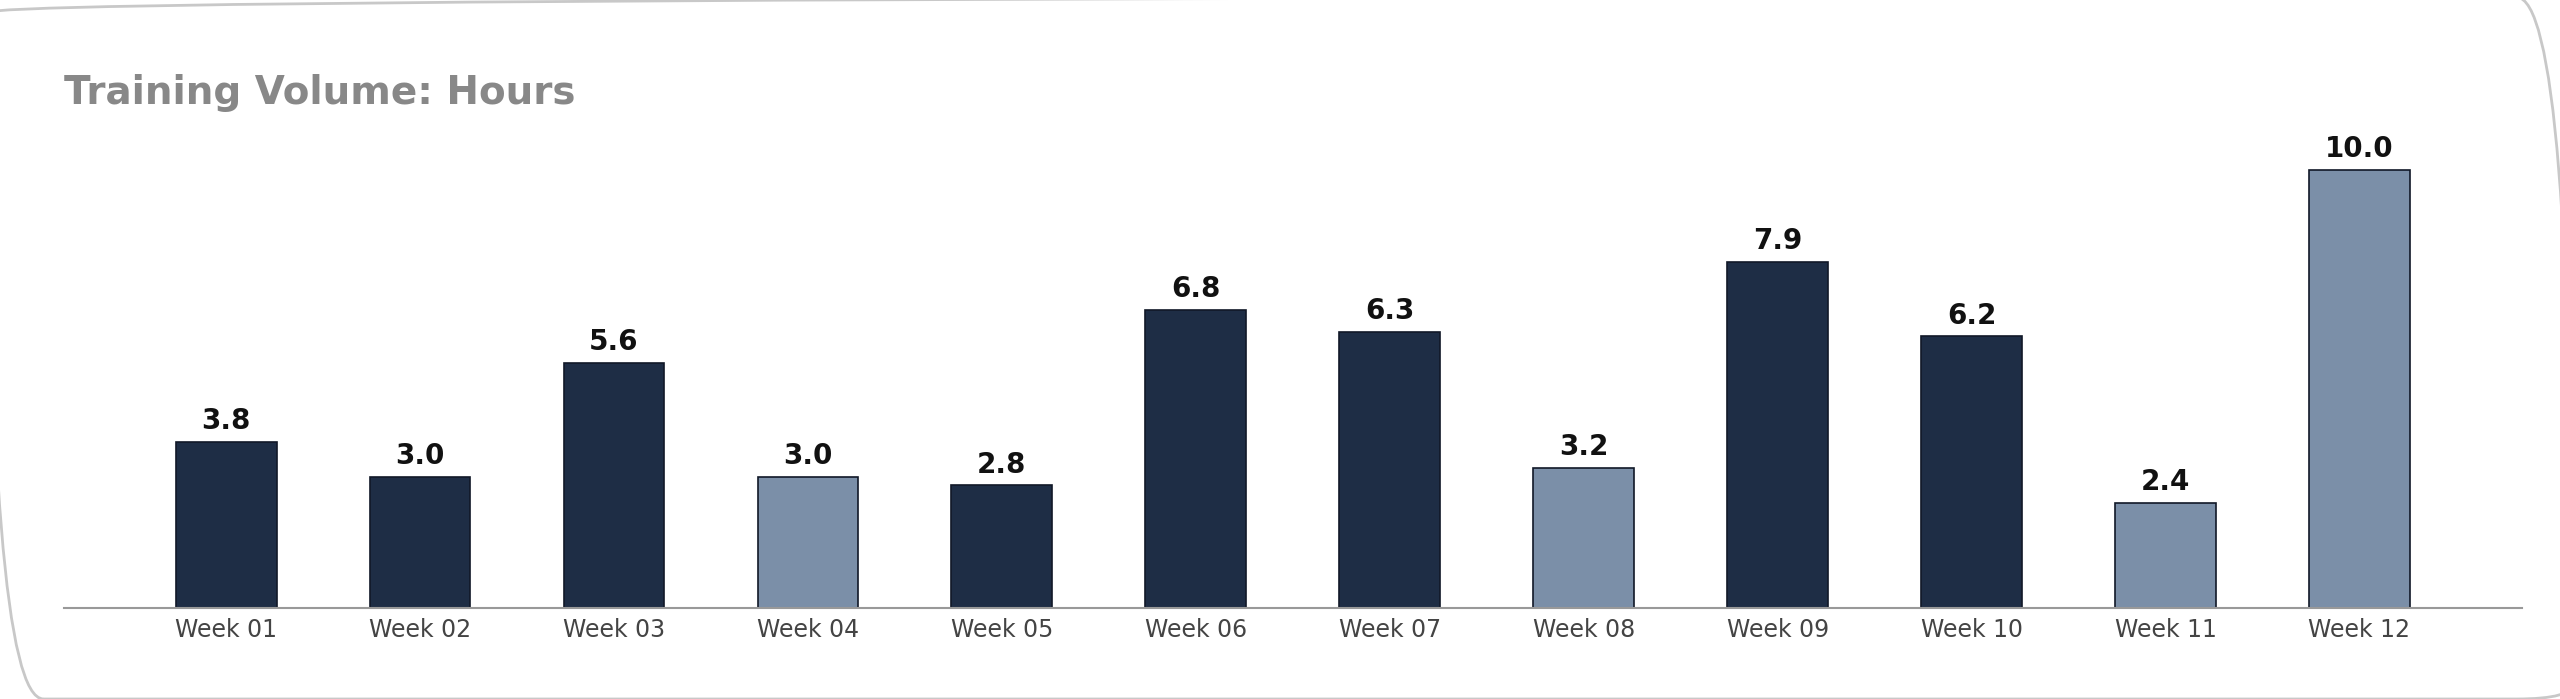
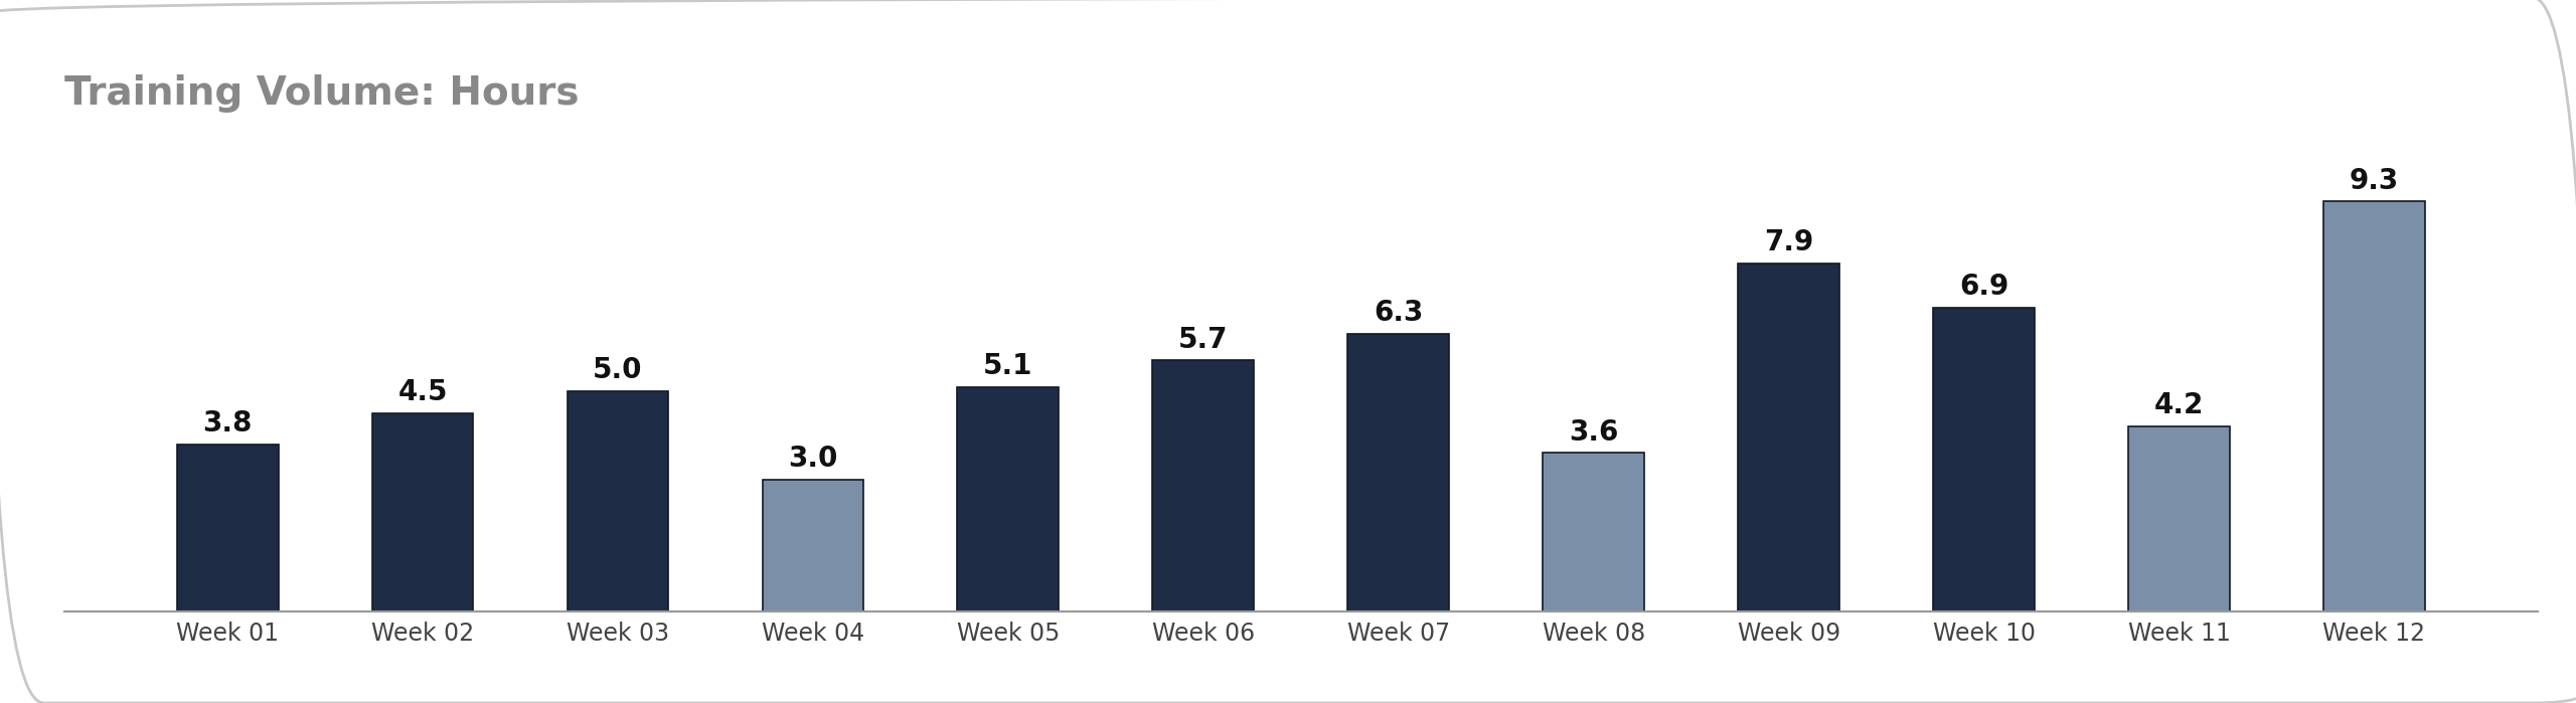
Week 02: 3.0 -> 4.5
Week 03: 5.6 -> 5.0
Week 05: 2.8 -> 5.1
Week 06: 6.8 -> 5.7
Week 08: 3.2 -> 3.6
Week 10: 6.2 -> 6.9
Week 11: 2.4 -> 4.2
Week 12: 10.0 -> 9.3
